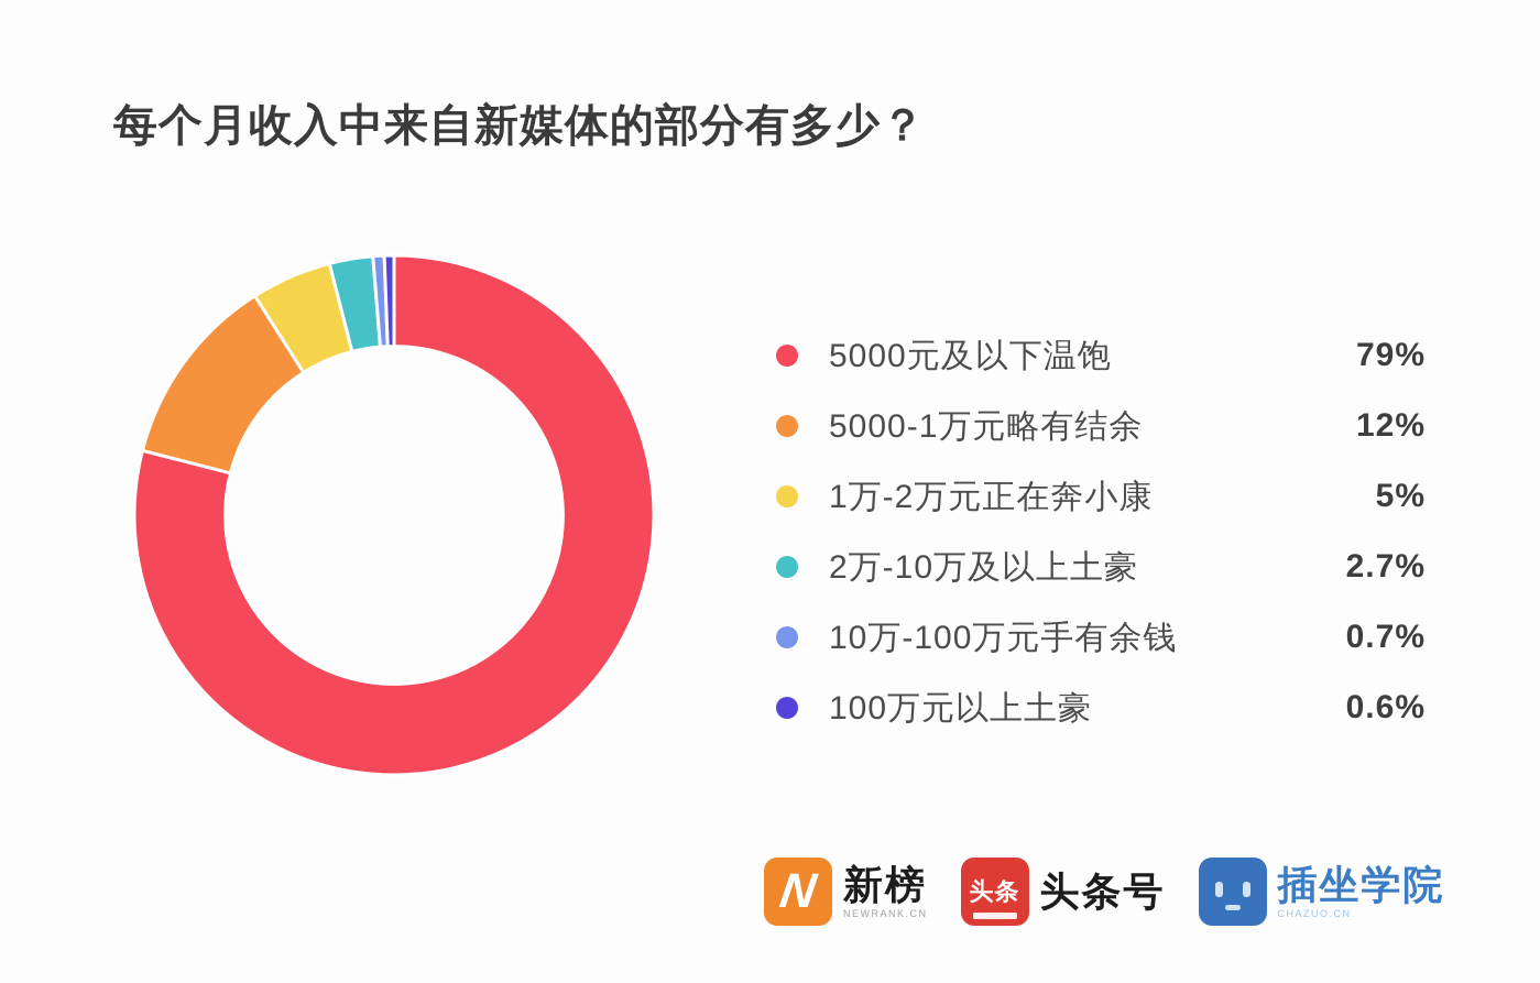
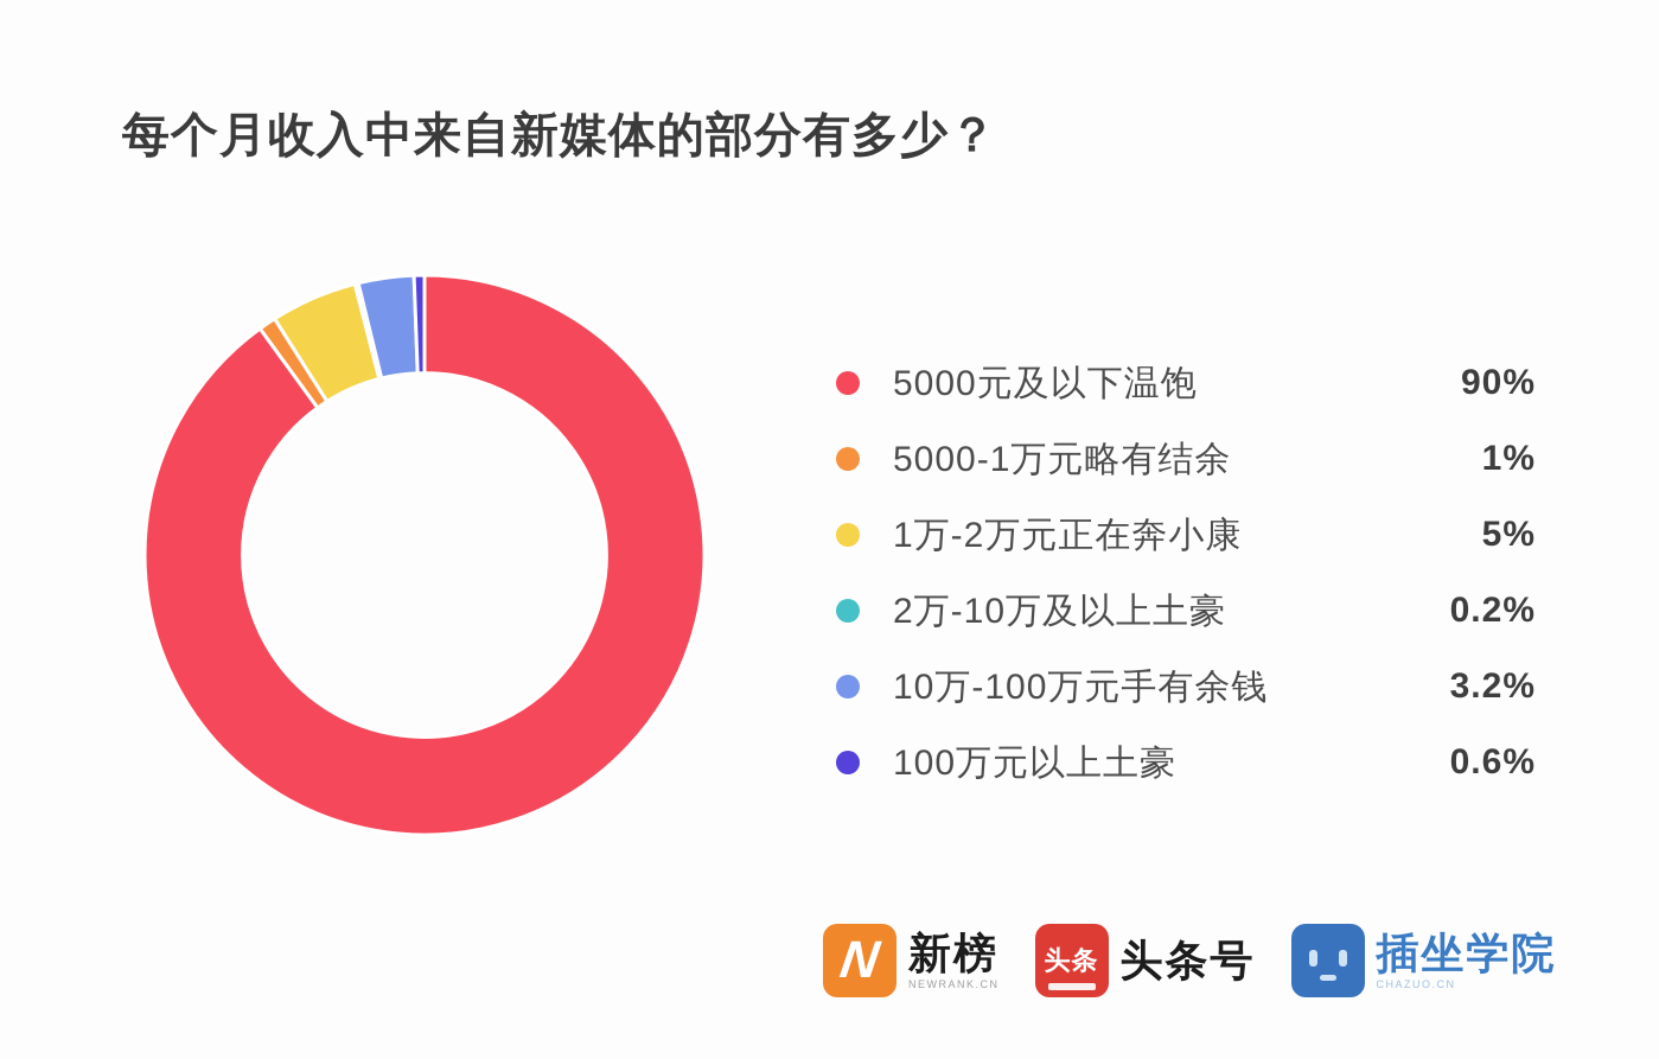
5000元及以下温饱: 79% -> 90%
5000-1万元略有结余: 12% -> 1%
2万-10万及以上土豪: 2.7% -> 0.2%
10万-100万元手有余钱: 0.7% -> 3.2%
